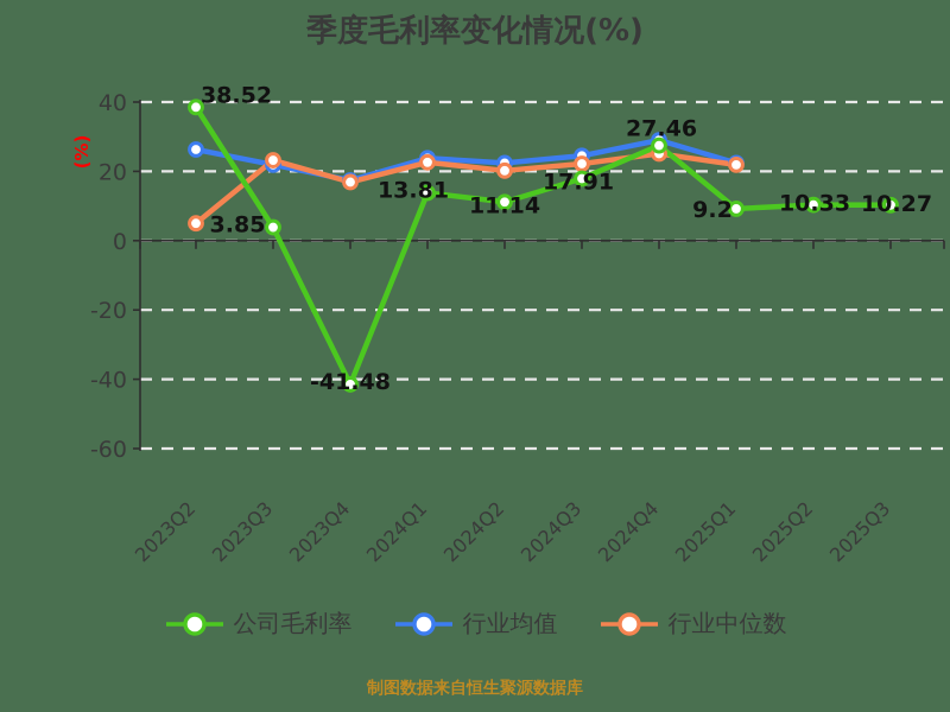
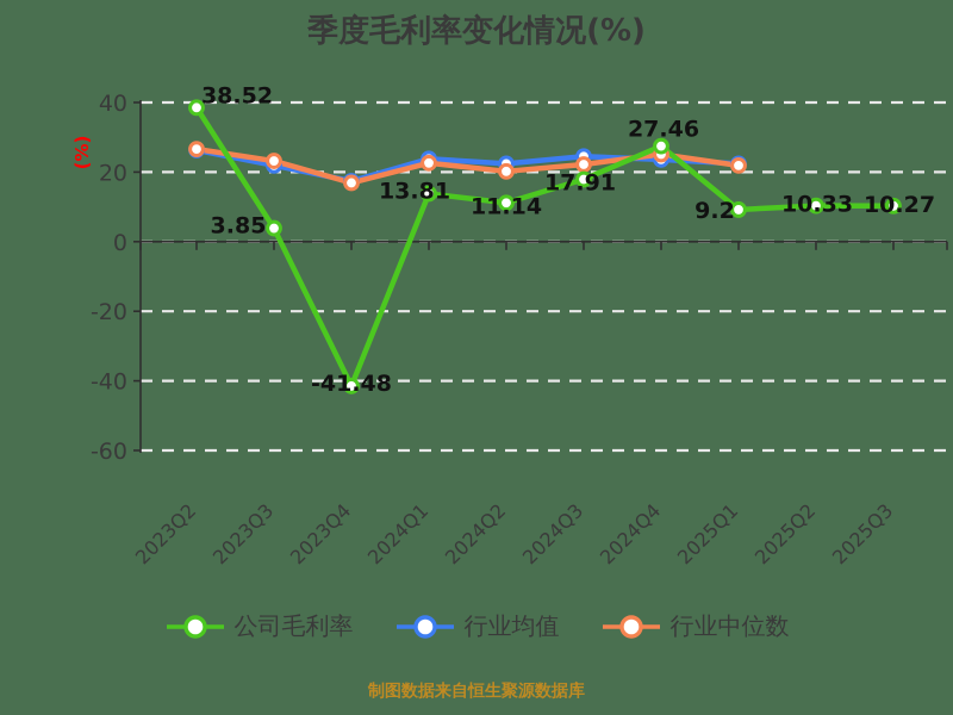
行业中位数/2023Q2: 5 -> 27
行业均值/2024Q4: 29 -> 24
